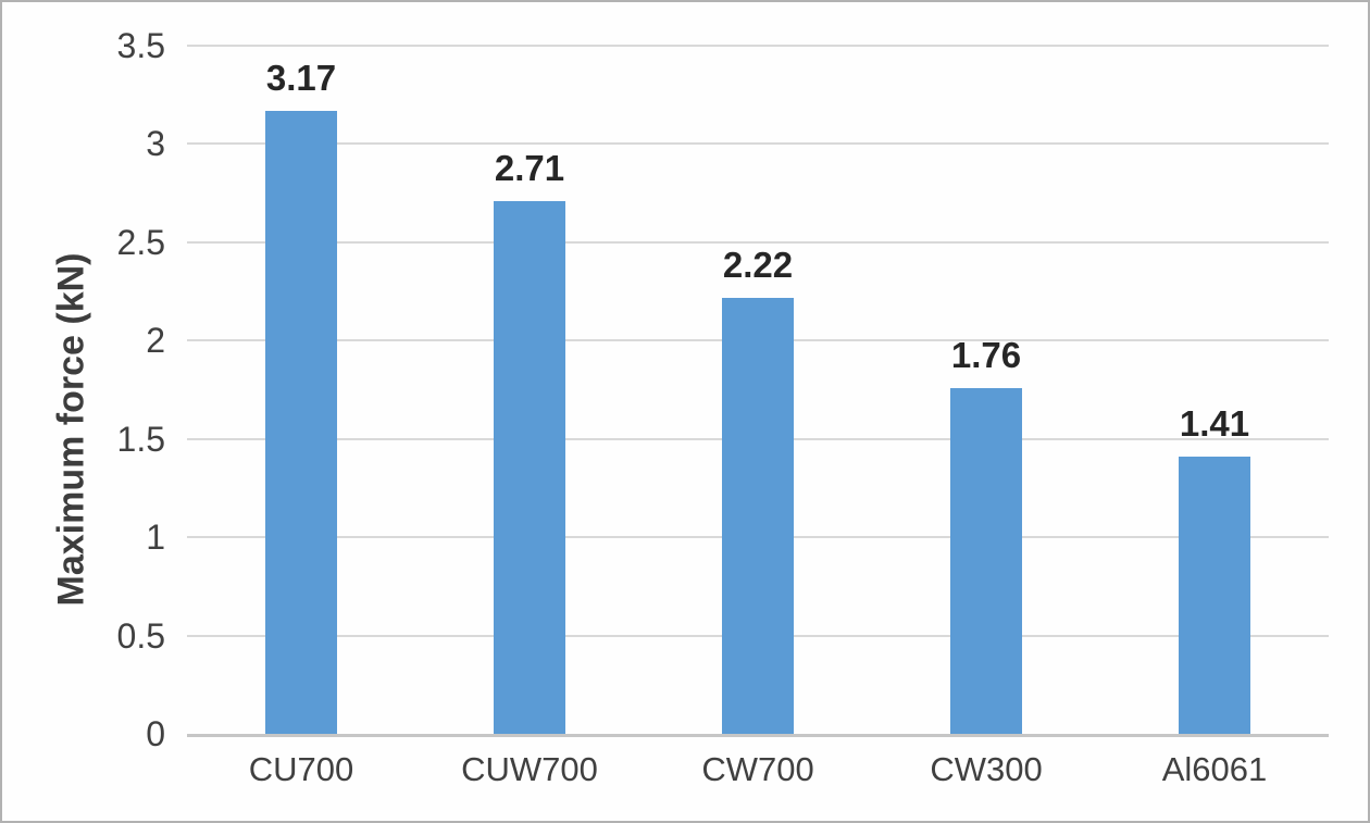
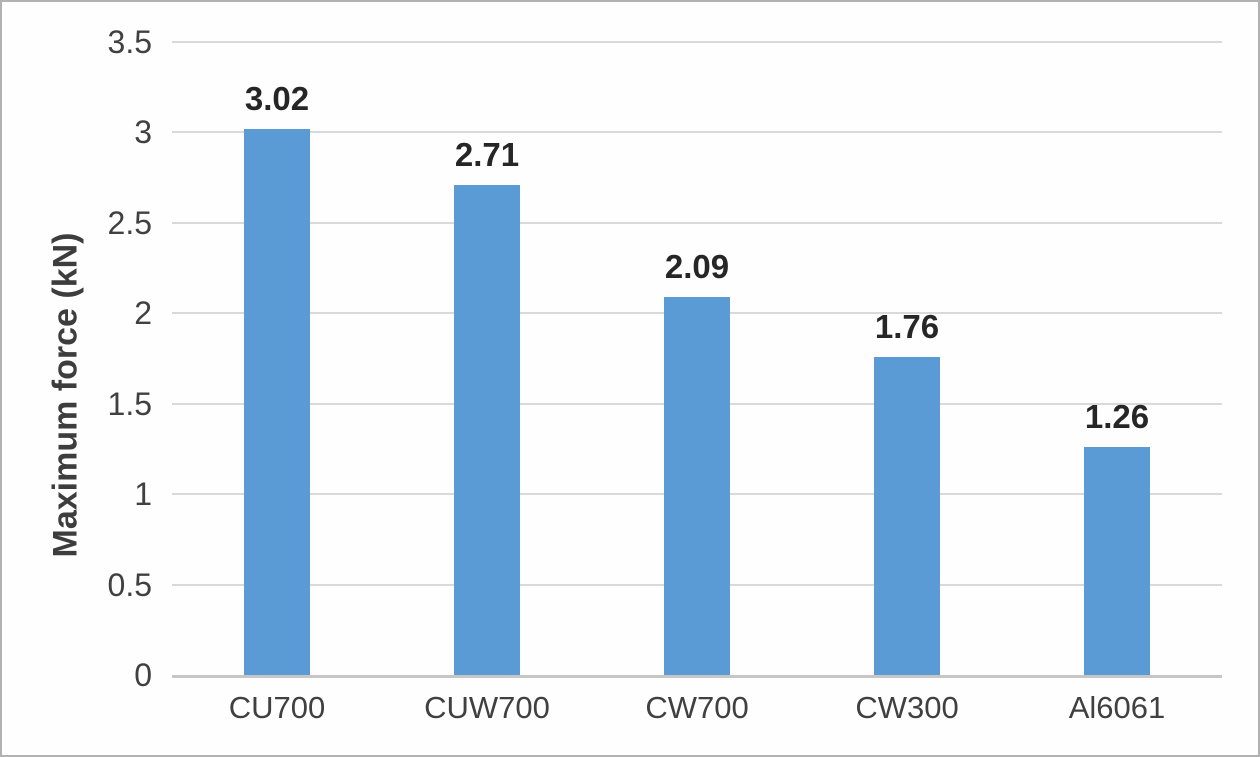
CU700: 3.17 -> 3.02
CW700: 2.22 -> 2.09
Al6061: 1.41 -> 1.26
